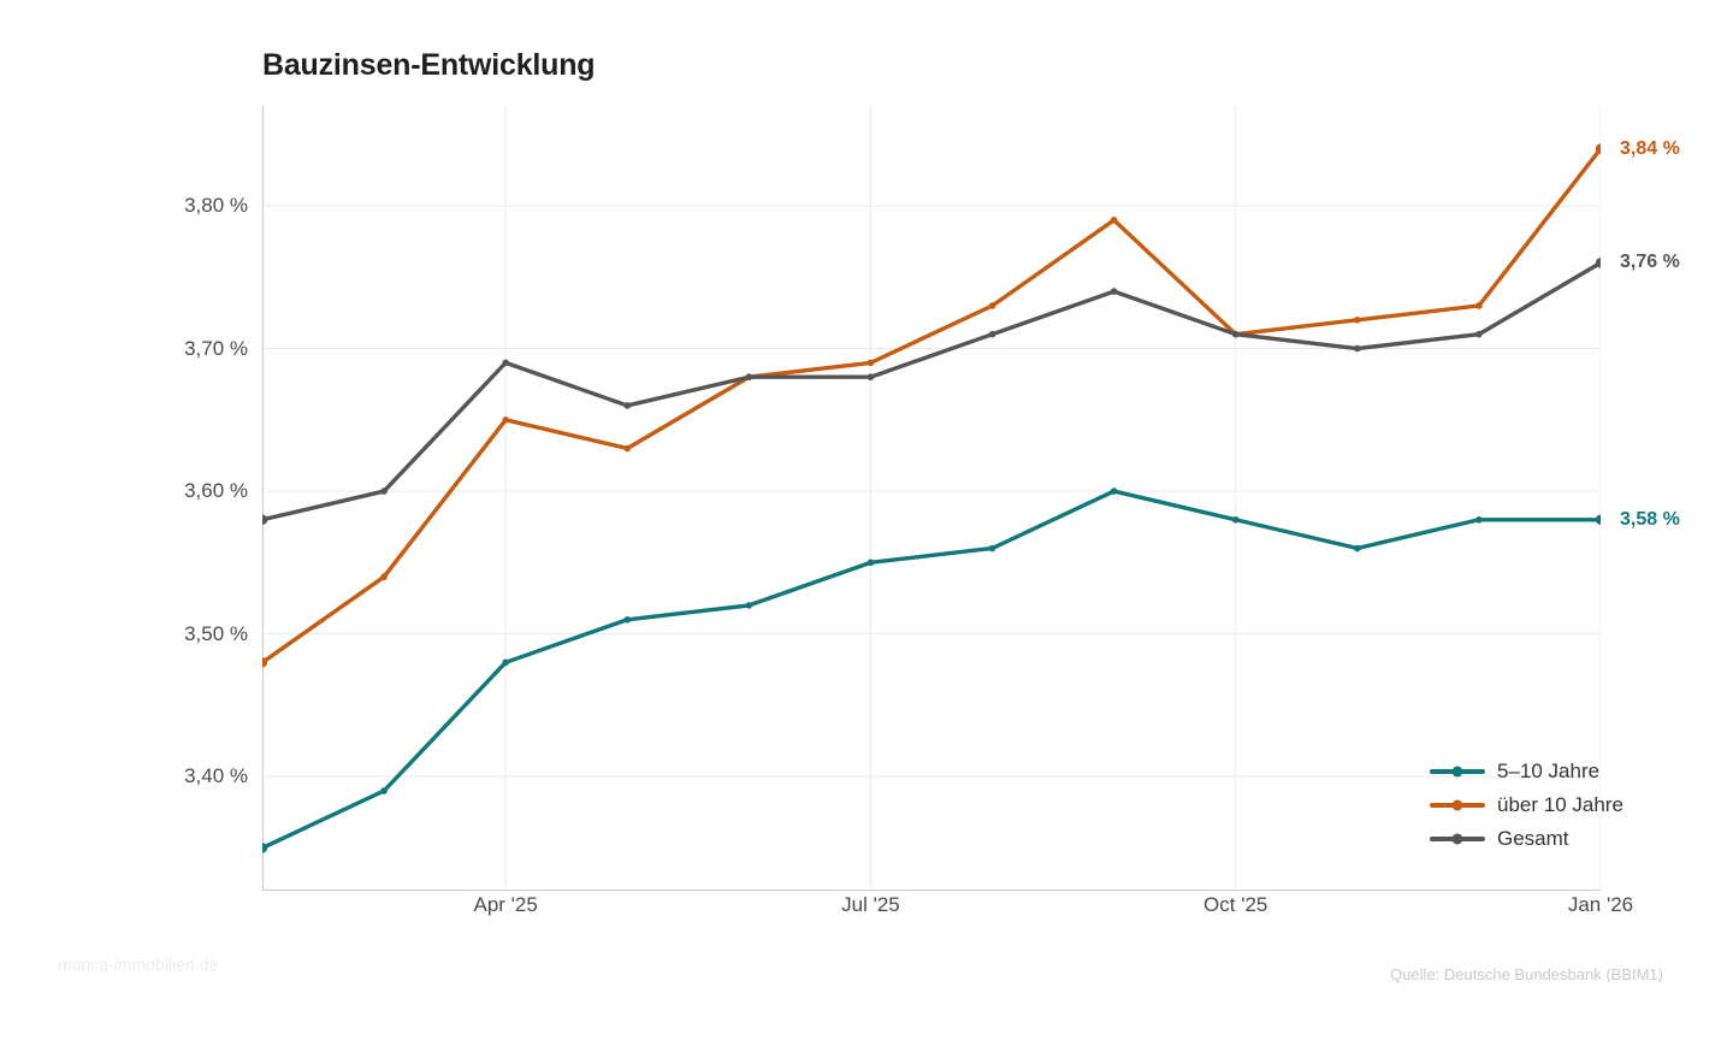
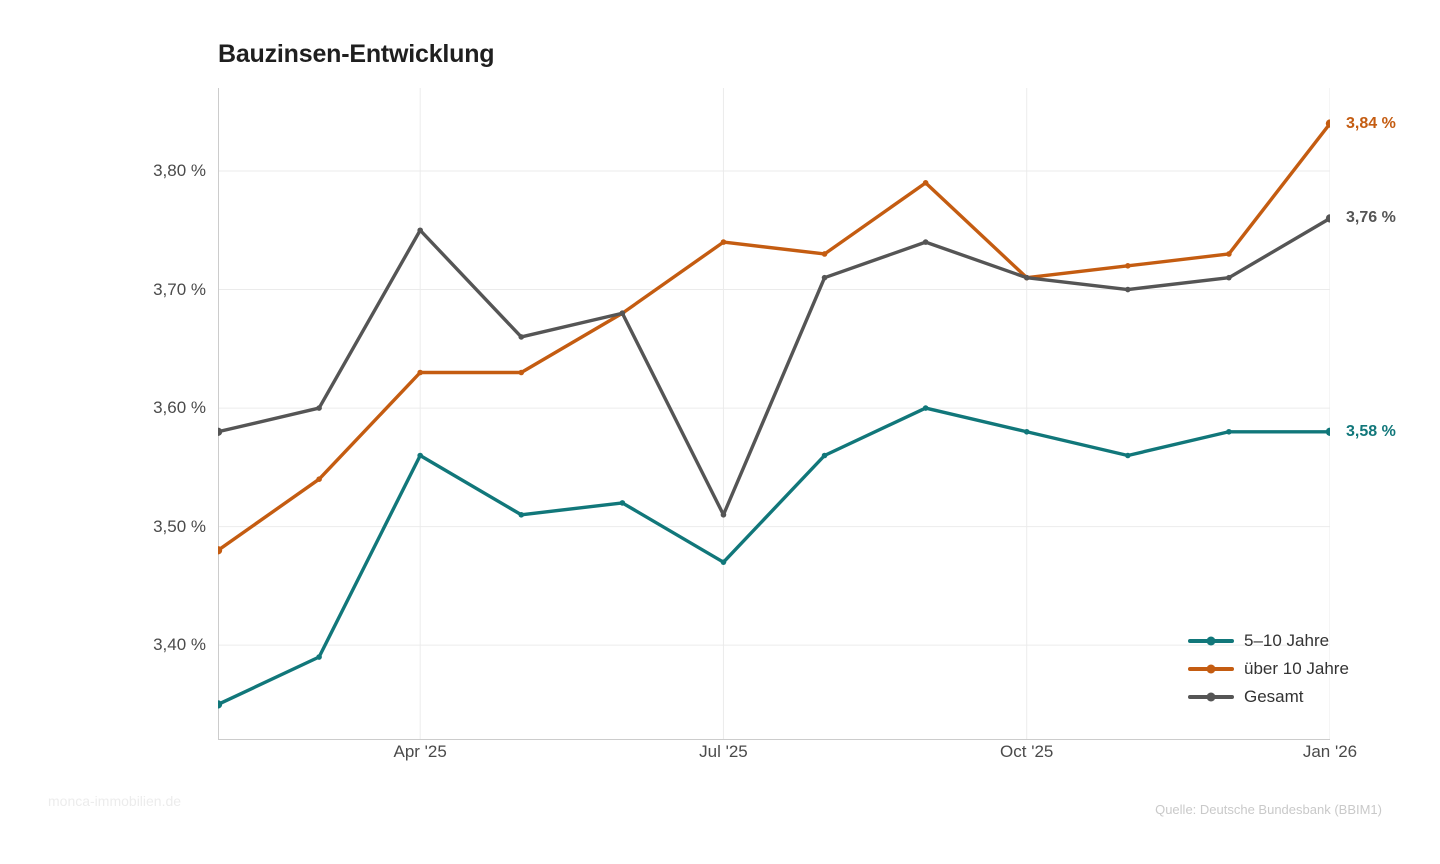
5–10 Jahre/Apr '25: 3,48% -> 3,56%
über 10 Jahre/Apr '25: 3,65% -> 3,63%
Gesamt/Apr '25: 3,69% -> 3,75%
5–10 Jahre/Jul '25: 3,55% -> 3,47%
über 10 Jahre/Jul '25: 3,69% -> 3,74%
Gesamt/Jul '25: 3,68% -> 3,51%
